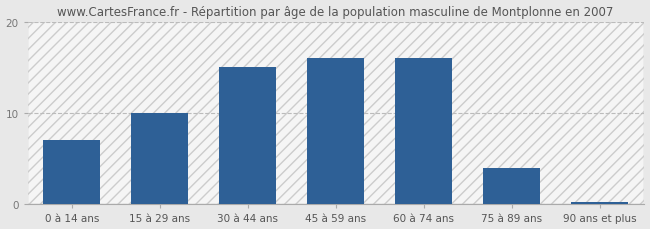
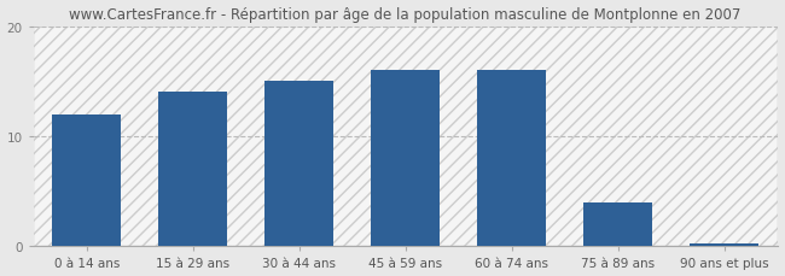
0 à 14 ans: 7.0 -> 12.0
15 à 29 ans: 10.0 -> 14.0
